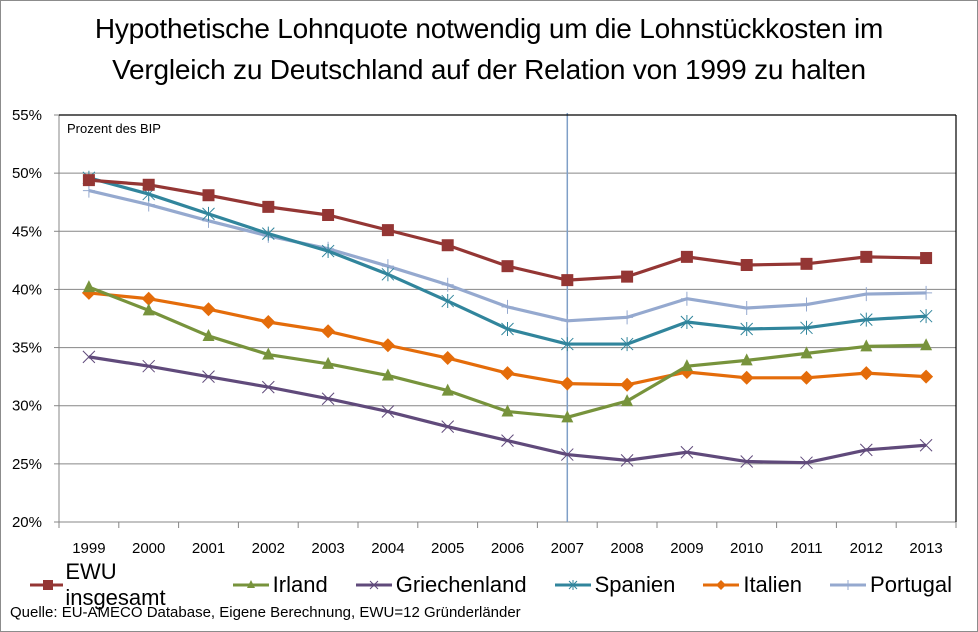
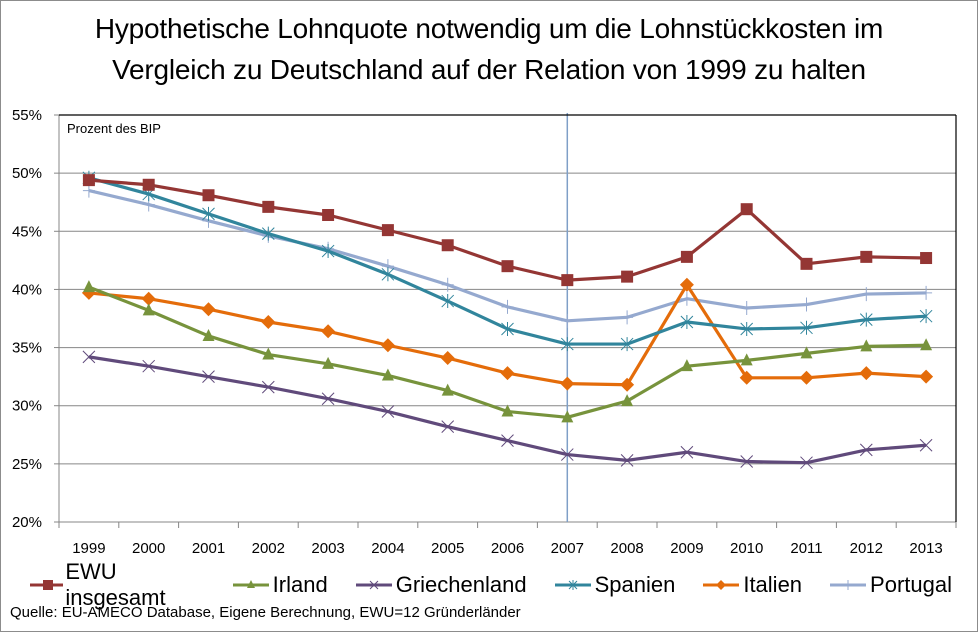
Italien/2009: 32.9% -> 40.4%
EWU insgesamt/2010: 42.1% -> 46.9%
